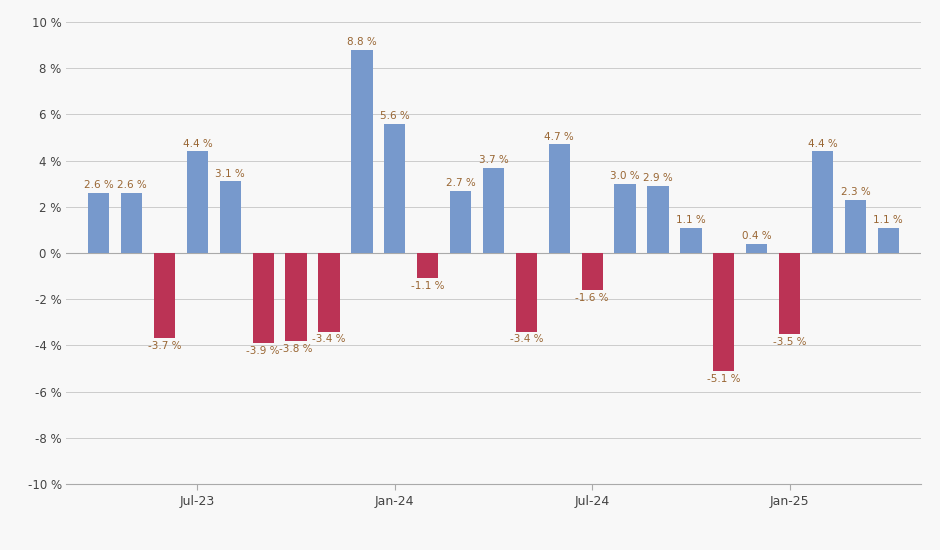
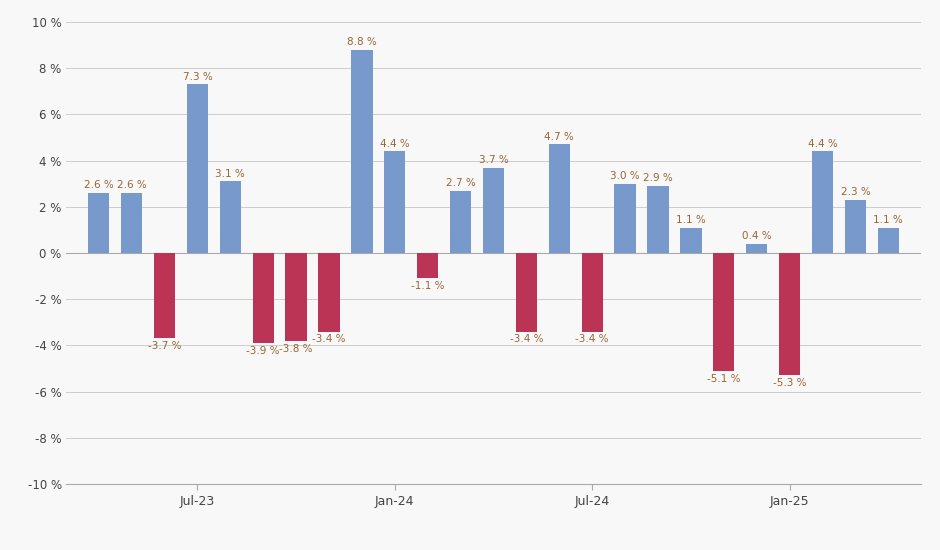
Jul-23: 4.4 -> 7.3
Jan-24: 5.6 -> 4.4
Jul-24: -1.6 -> -3.4
Jan-25: -3.5 -> -5.3
